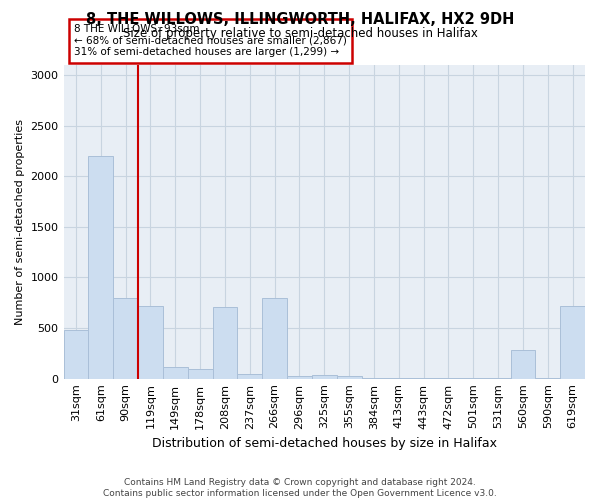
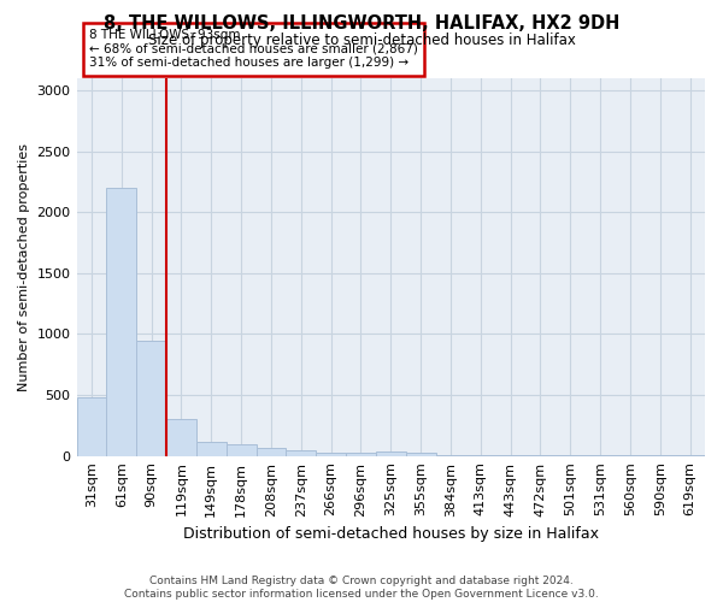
90sqm: 800 -> 950
119sqm: 720 -> 300
208sqm: 710 -> 70
266sqm: 800 -> 30
560sqm: 280 -> 0
619sqm: 720 -> 0
